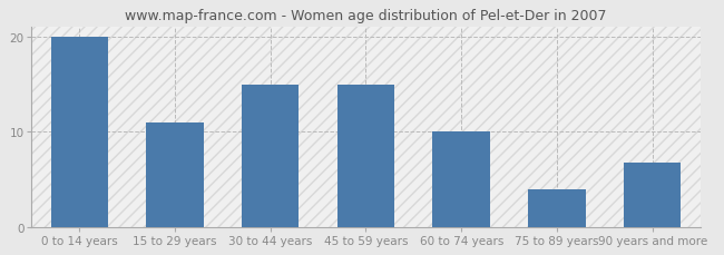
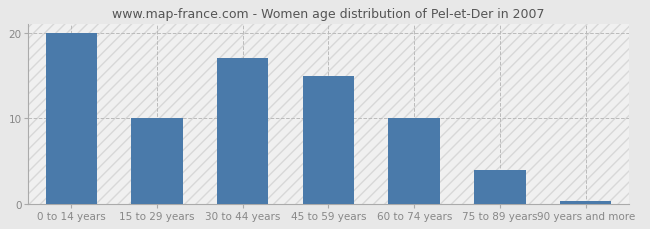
15 to 29 years: 11.0 -> 10.0
30 to 44 years: 15.0 -> 17.0
90 years and more: 6.8 -> 0.3
